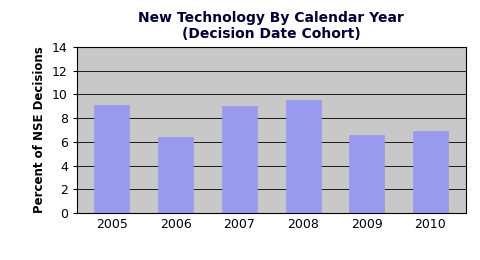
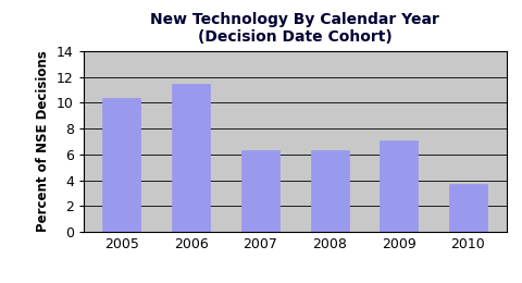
2005: 9.1 -> 10.4
2006: 6.4 -> 11.5
2007: 9.0 -> 6.3
2008: 9.5 -> 6.3
2009: 6.6 -> 7.1
2010: 6.9 -> 3.7
